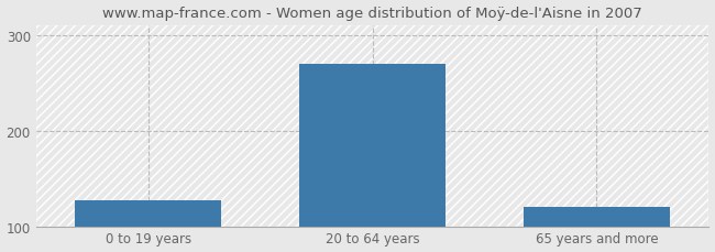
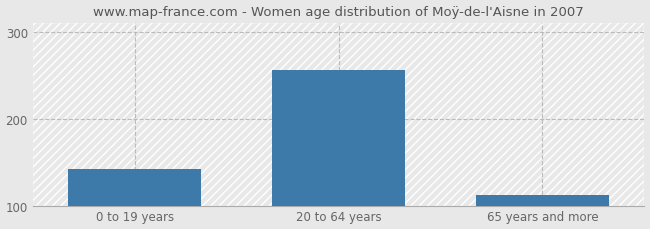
0 to 19 years: 127 -> 142
20 to 64 years: 270 -> 256
65 years and more: 120 -> 112
